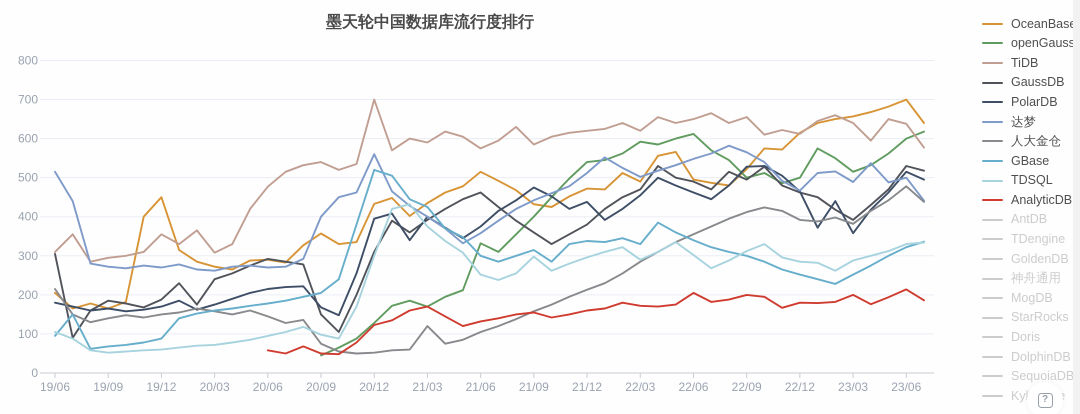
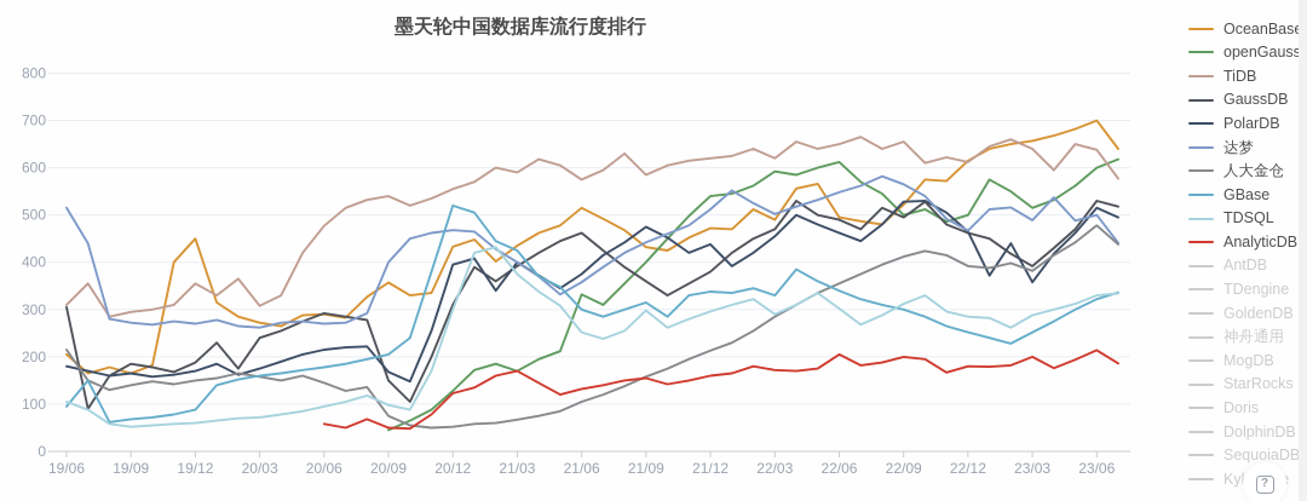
TiDB/20/12: 700 -> 560
达梦/20/12: 560 -> 470
人大金仓/21/03: 120 -> 70
